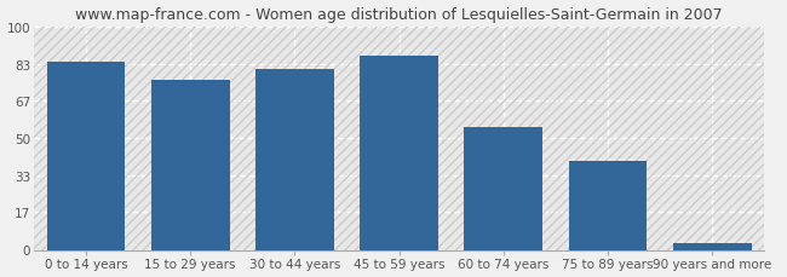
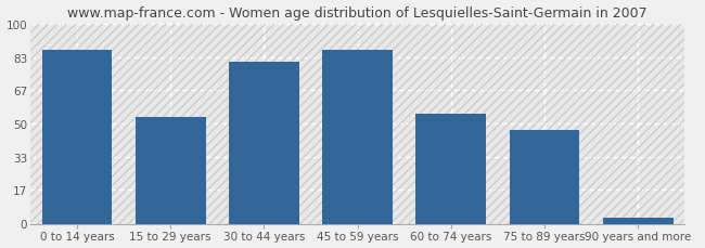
0 to 14 years: 84 -> 87
15 to 29 years: 76 -> 53
75 to 89 years: 40 -> 47
